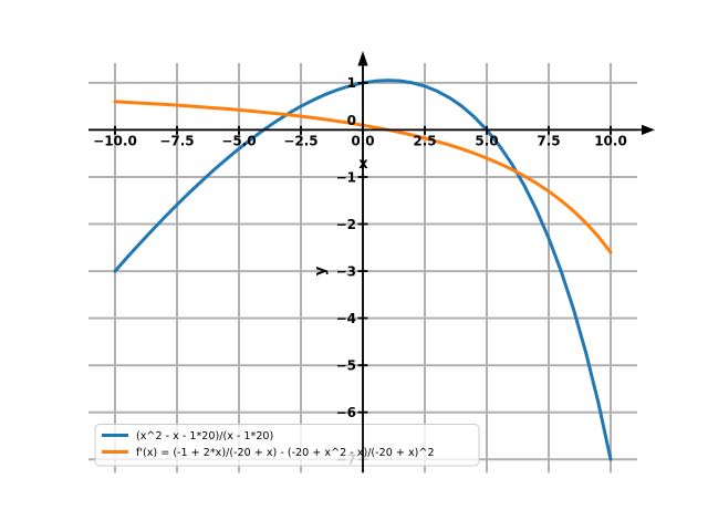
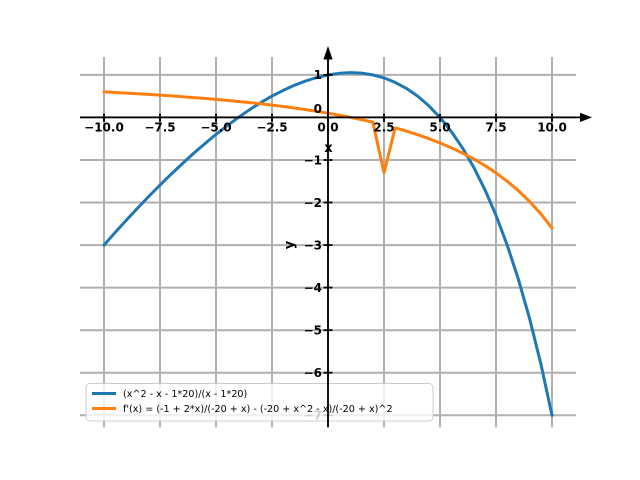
f'(x) = (-1 + 2*x)/(-20 + x) - (-20 + x^2 - x)/(-20 + x)^2/2.5: -0.2 -> -1.3
